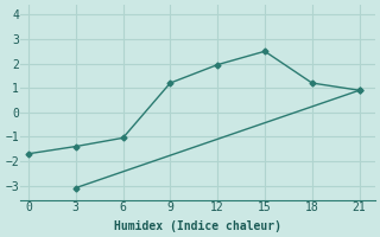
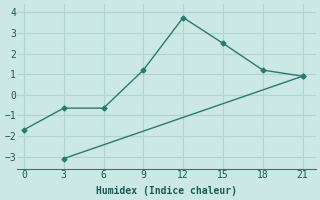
3: -1.40 -> -0.65
6: -1.05 -> -0.65
12: 1.95 -> 3.75
